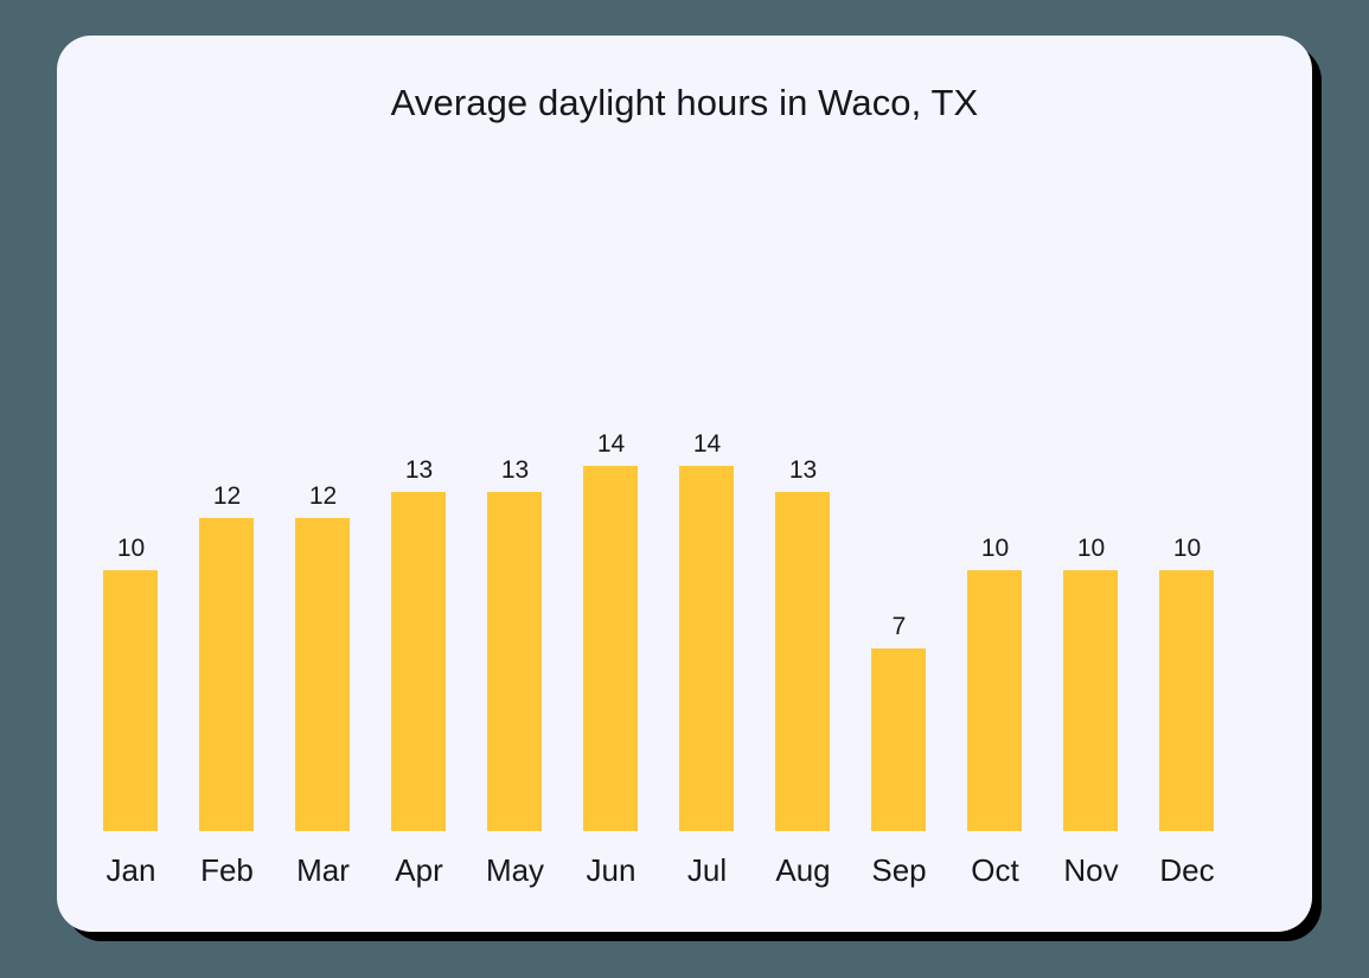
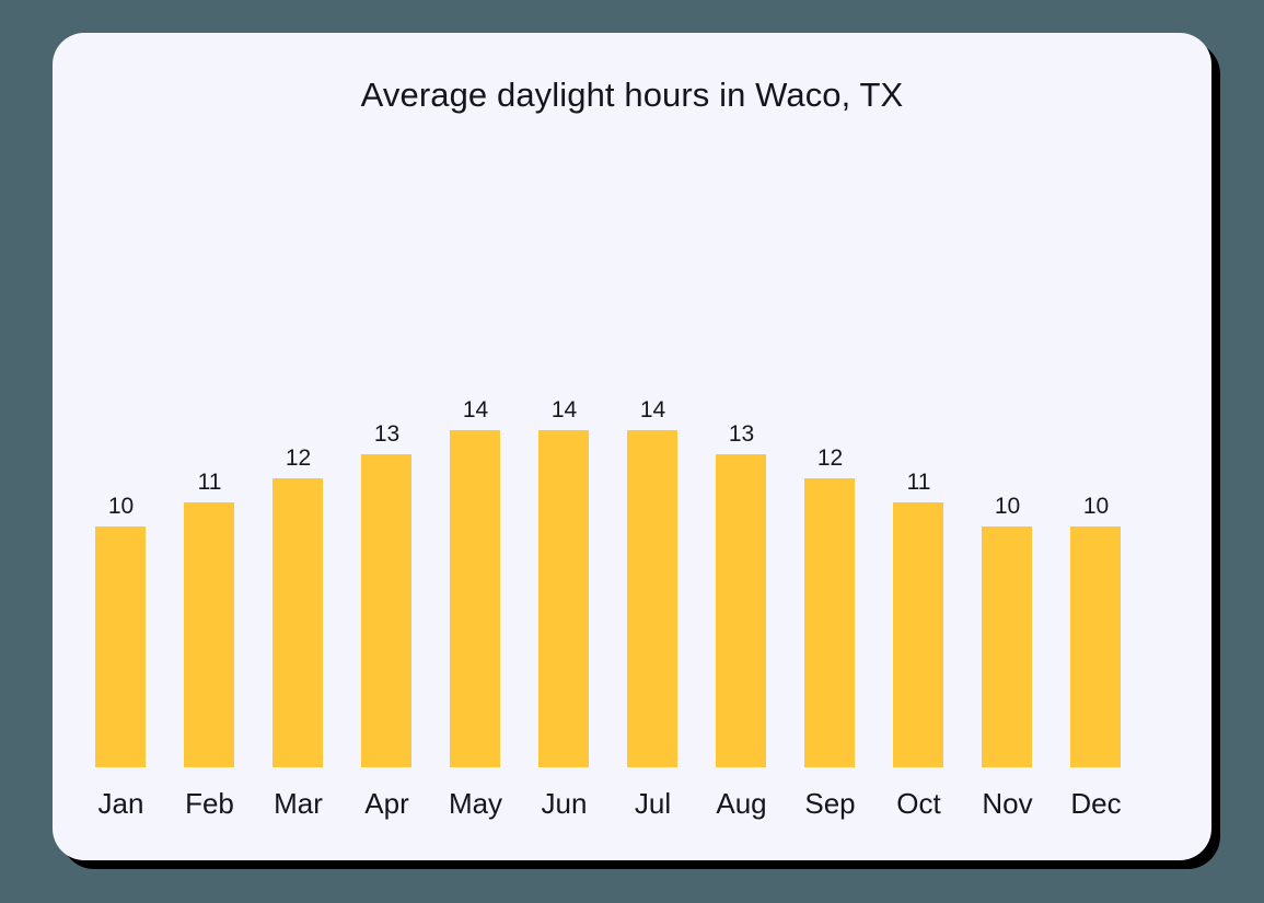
Feb: 12 -> 11
May: 13 -> 14
Sep: 7 -> 12
Oct: 10 -> 11
